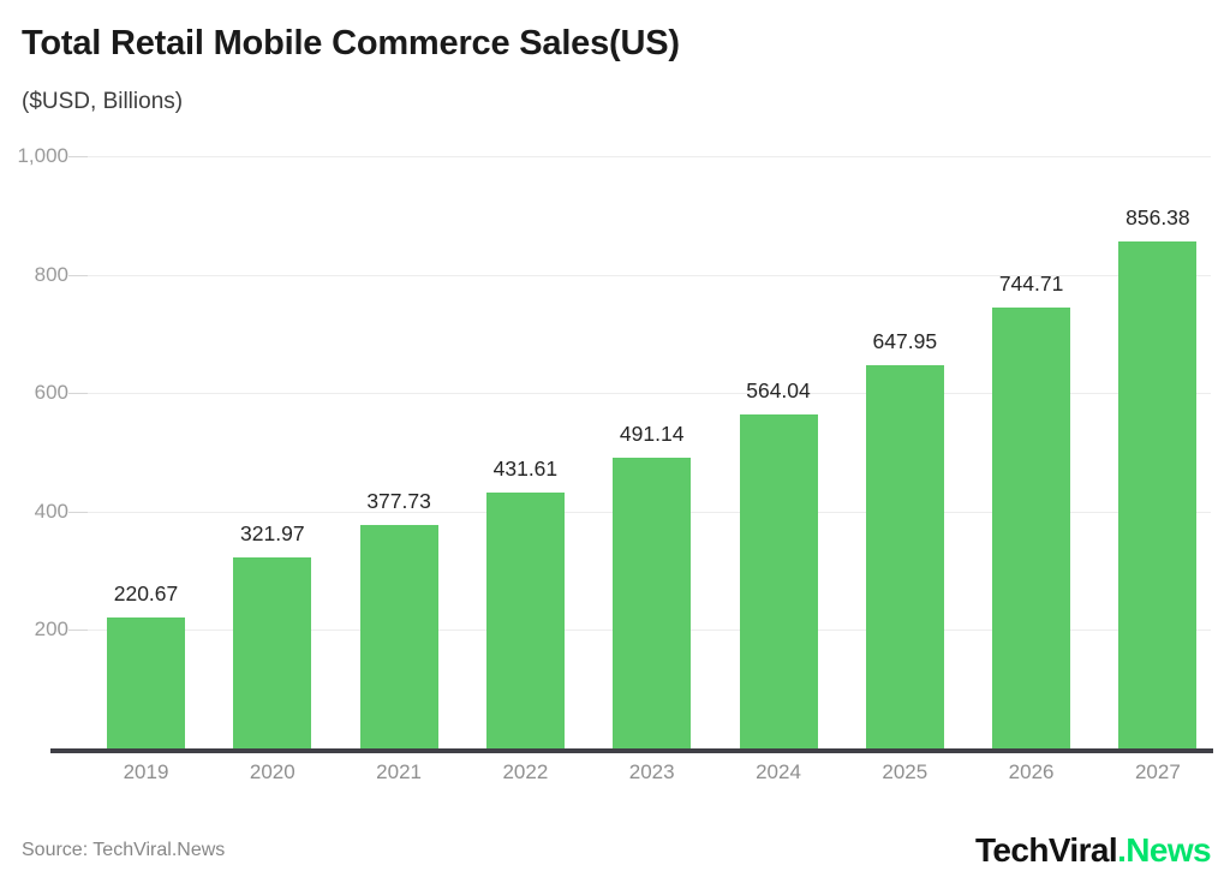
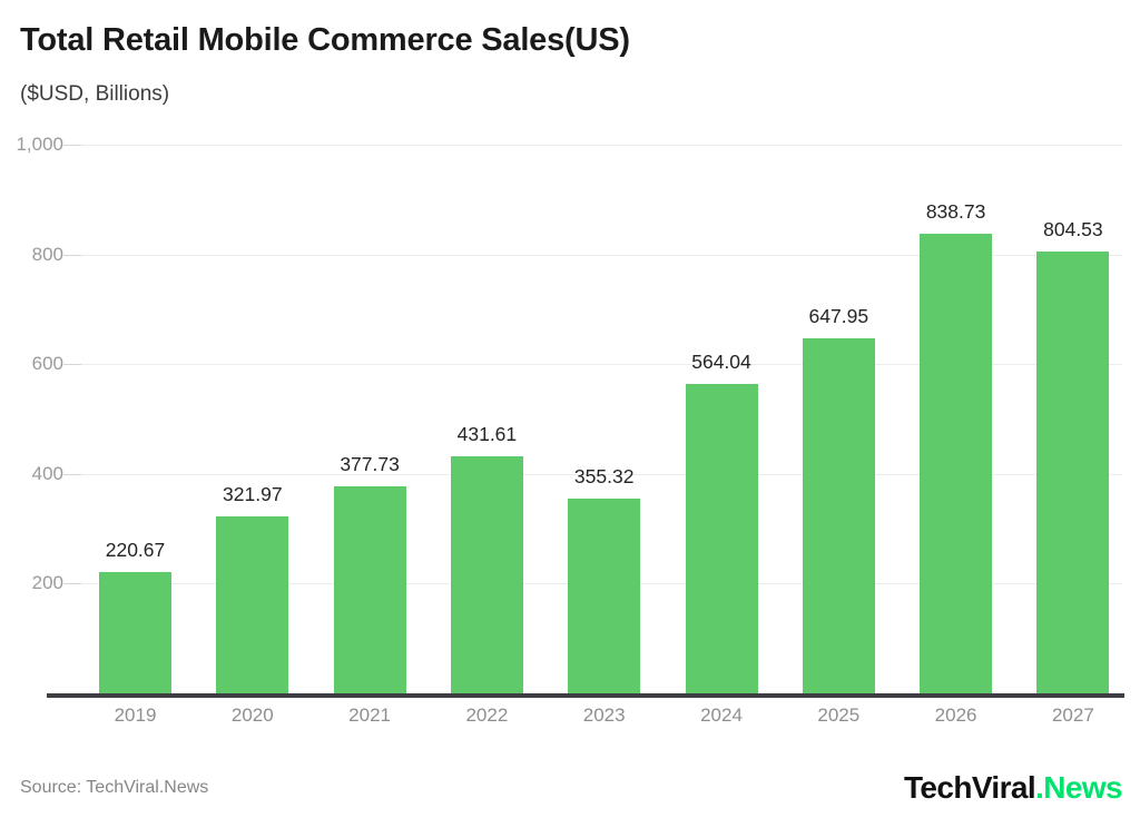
2023: 491.14 -> 355.32
2026: 744.71 -> 838.73
2027: 856.38 -> 804.53
